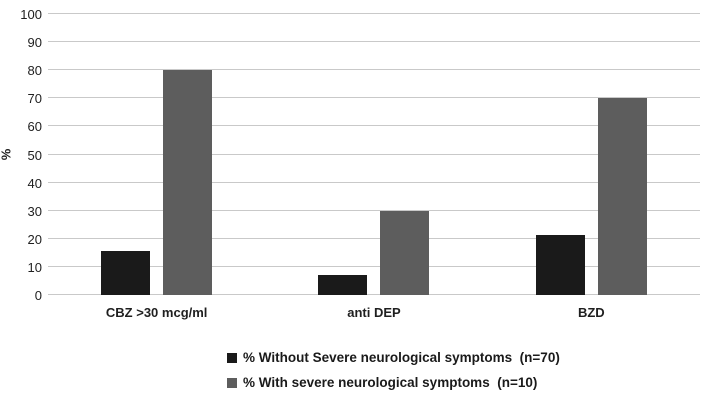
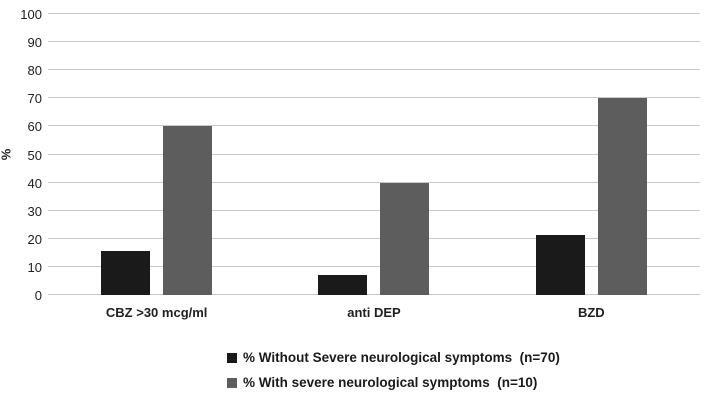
% With severe neurological symptoms (n=10)/CBZ >30 mcg/ml: 80 -> 60
% With severe neurological symptoms (n=10)/anti DEP: 30 -> 40
